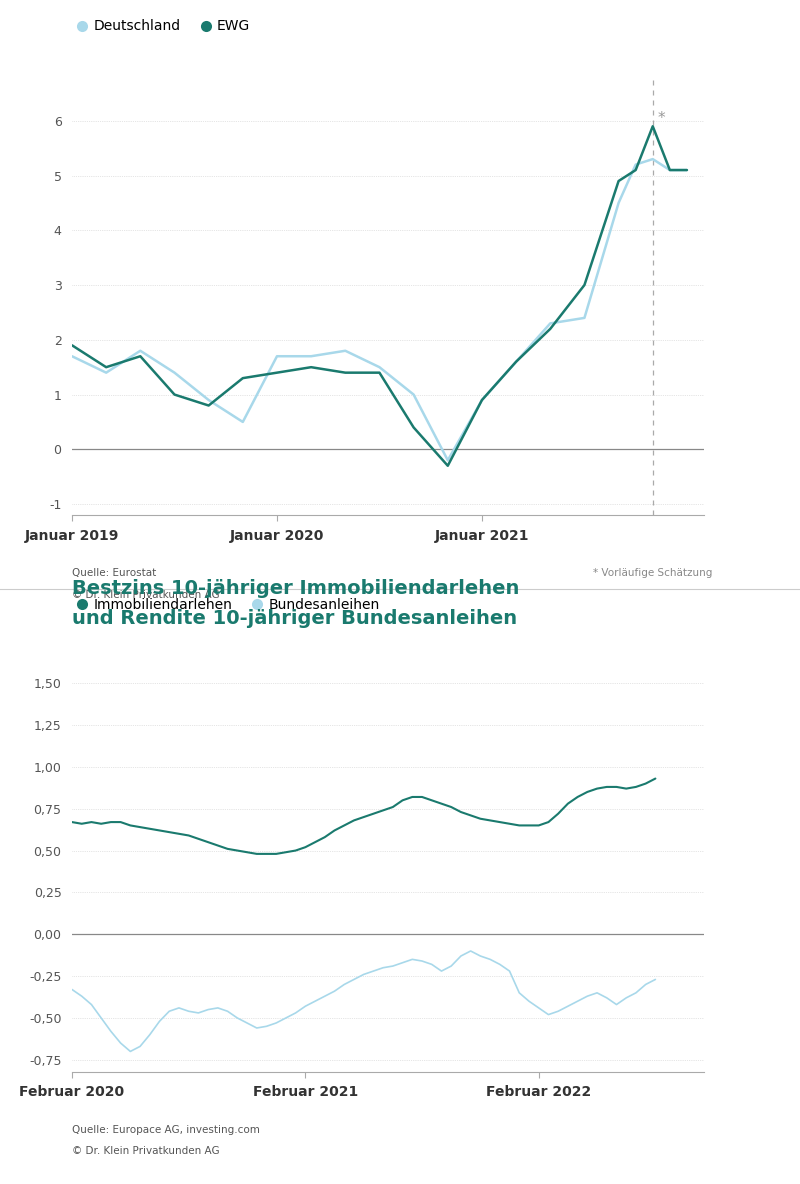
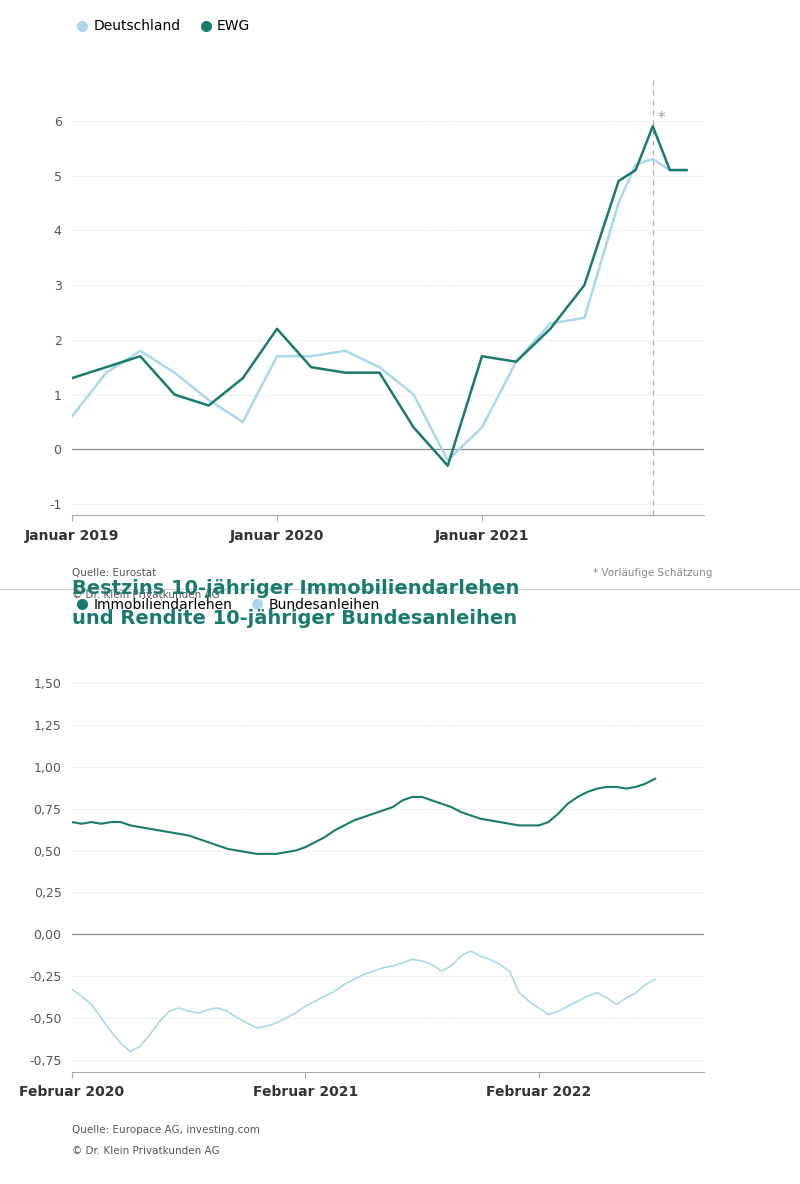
Deutschland/Januar 2019: 1.7 -> 0.6
EWG/Januar 2019: 1.9 -> 1.3
EWG/Januar 2020: 1.4 -> 2.2
Deutschland/Januar 2021: 0.9 -> 0.4
EWG/Januar 2021: 0.9 -> 1.7
